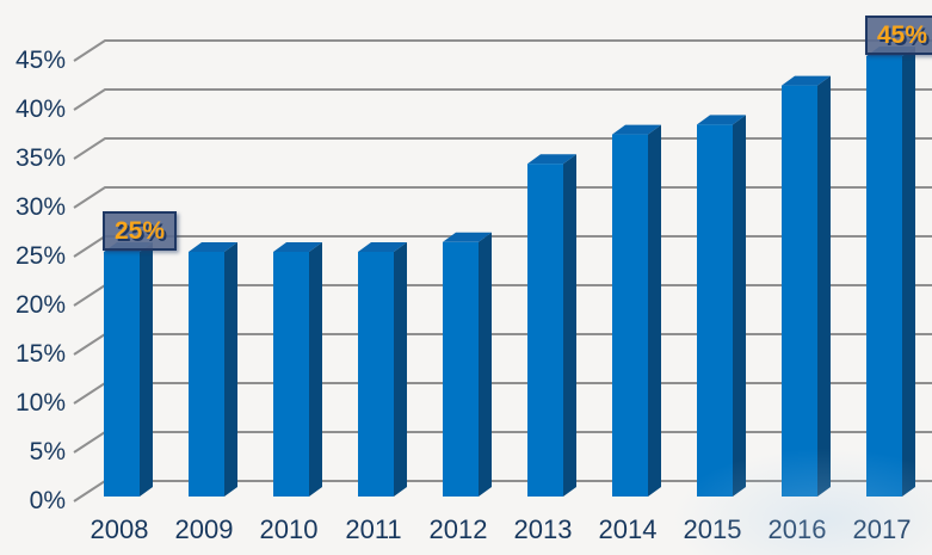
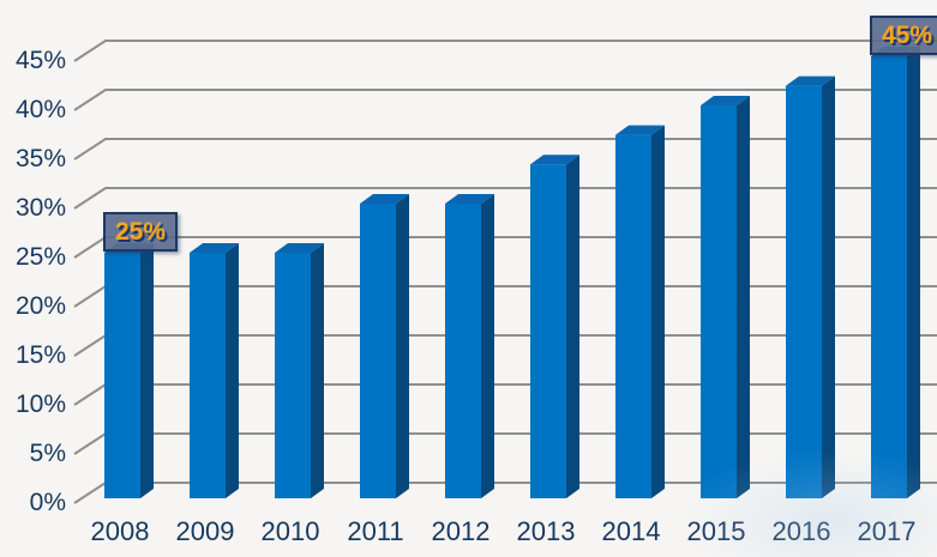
2011: 25% -> 30%
2012: 26% -> 30%
2015: 38% -> 40%
